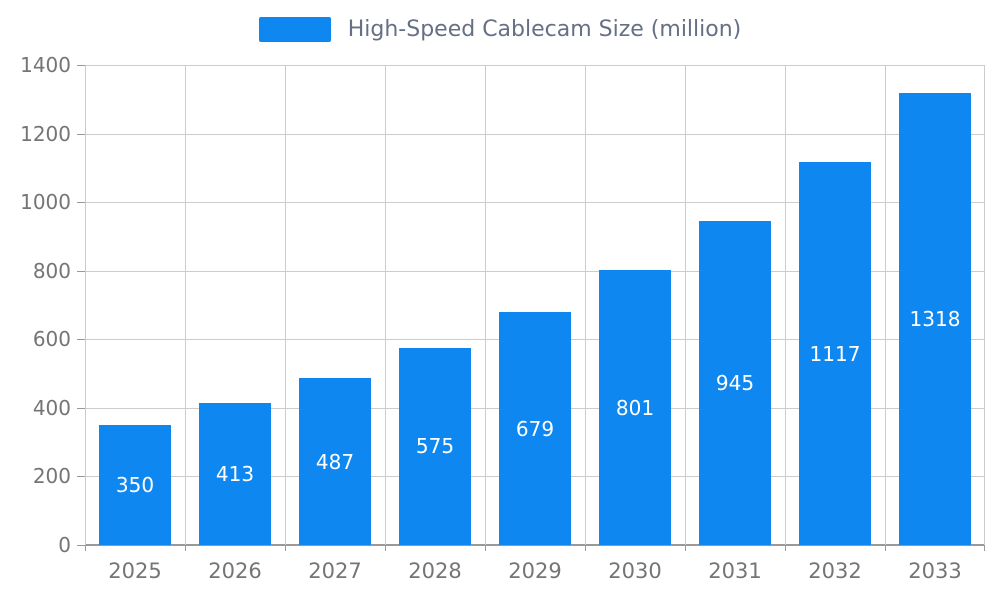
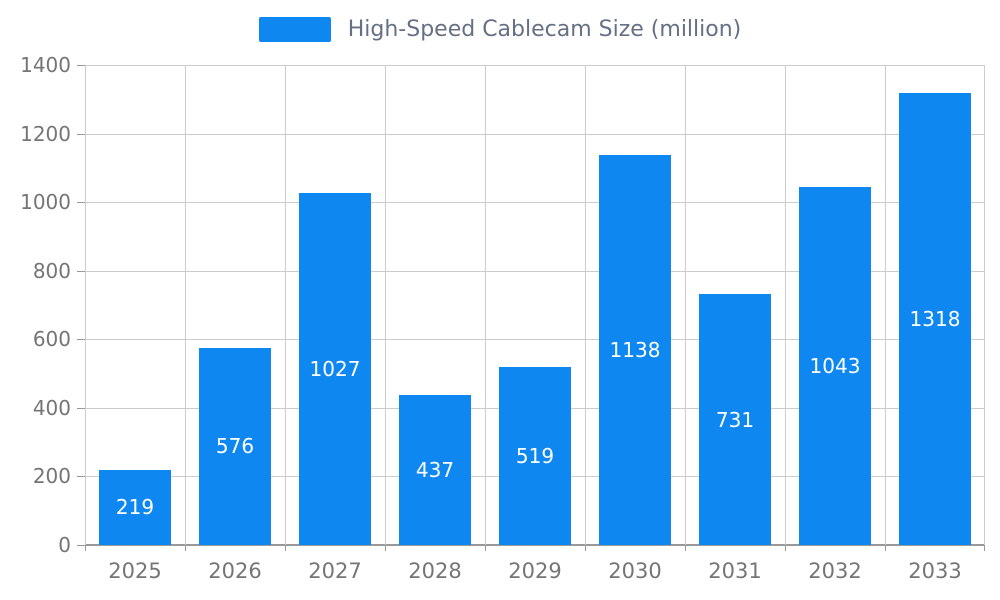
2025: 350 -> 219
2026: 413 -> 576
2027: 487 -> 1027
2028: 575 -> 437
2029: 679 -> 519
2030: 801 -> 1138
2031: 945 -> 731
2032: 1117 -> 1043
